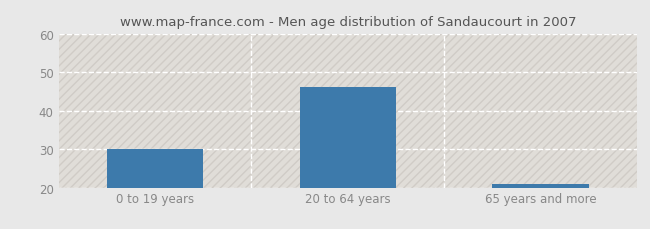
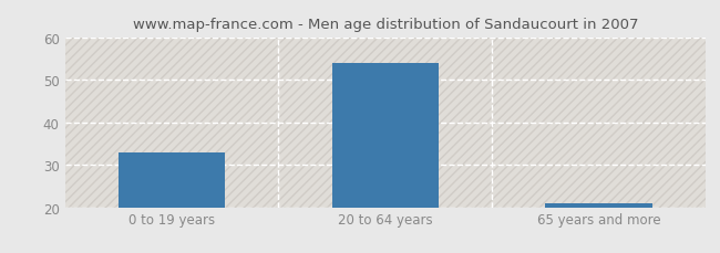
0 to 19 years: 30 -> 33
20 to 64 years: 46 -> 54
